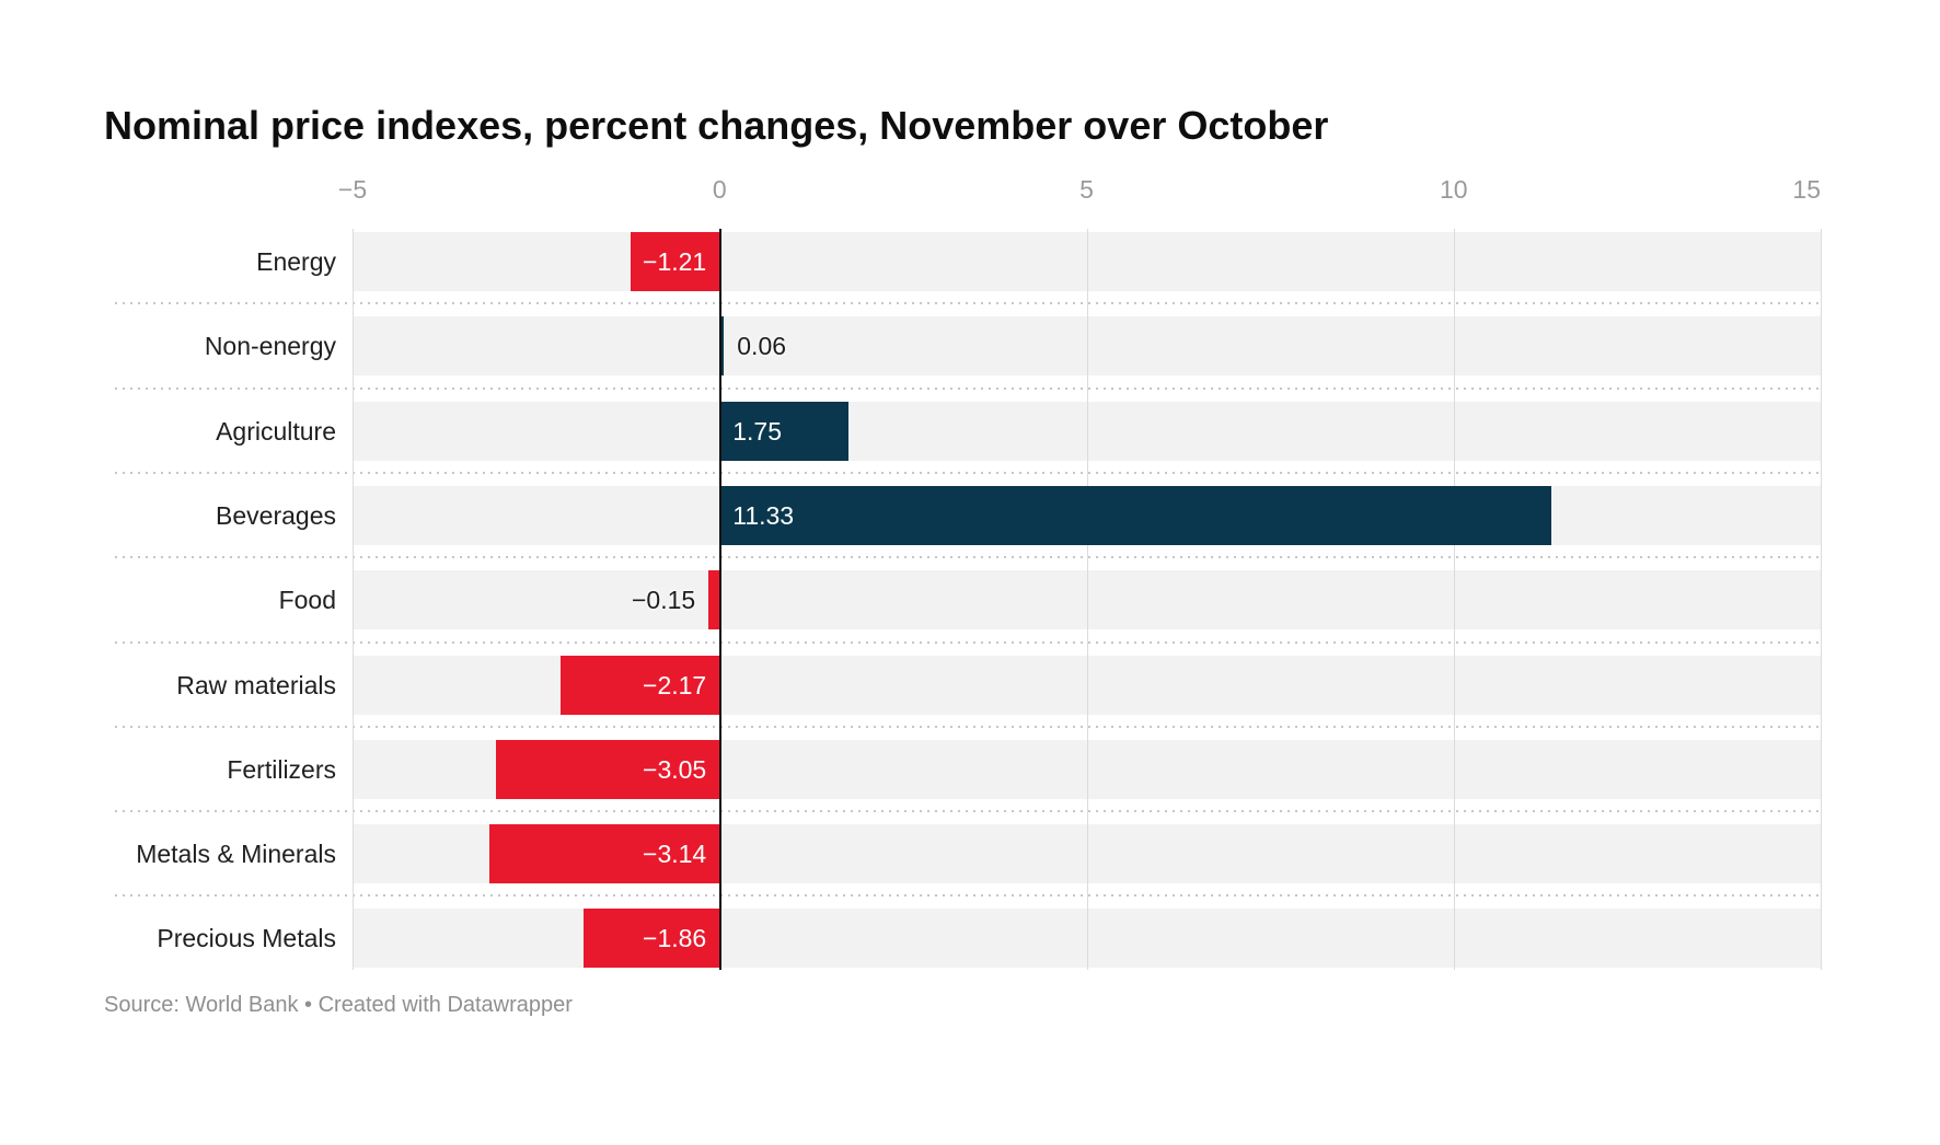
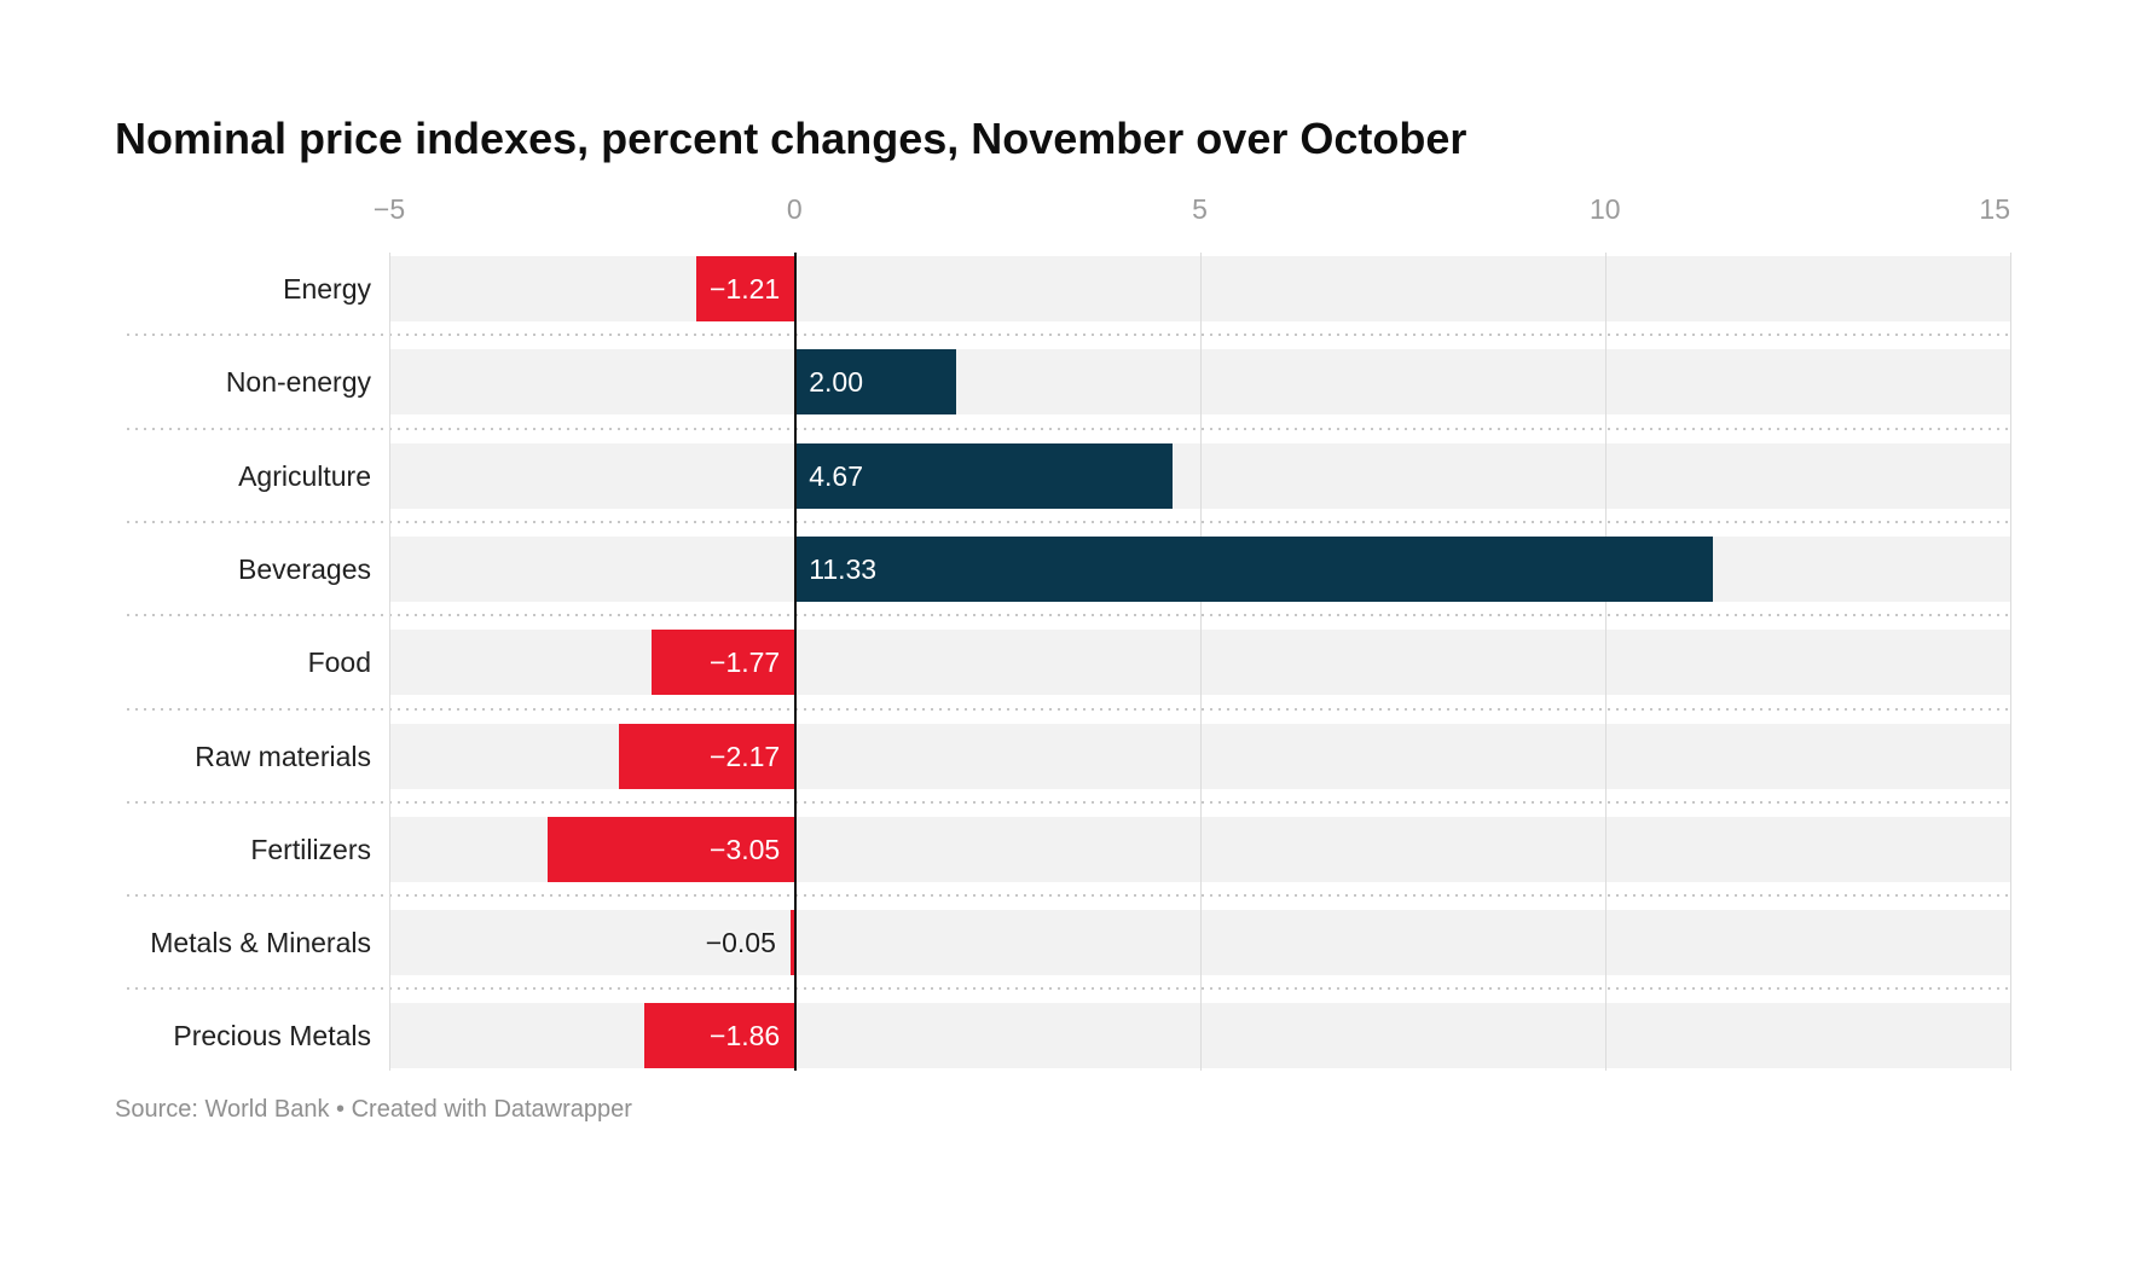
Non-energy: 0.06 -> 2.00
Agriculture: 1.75 -> 4.67
Food: −0.15 -> −1.77
Metals & Minerals: −3.14 -> −0.05
